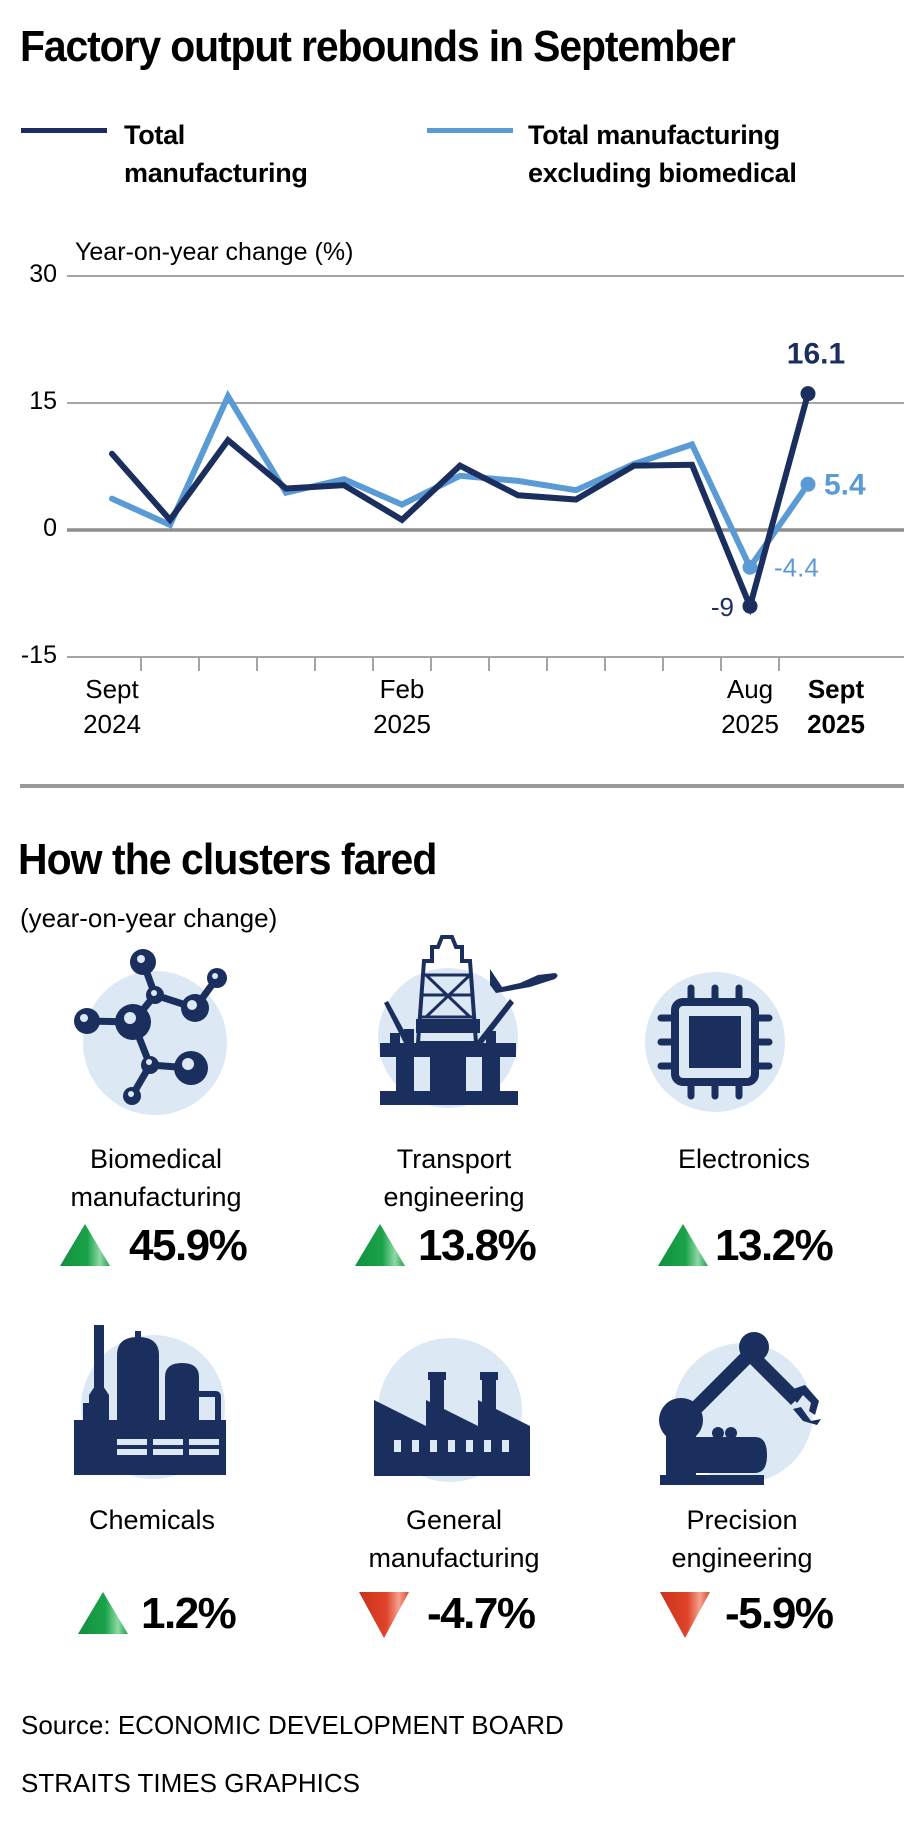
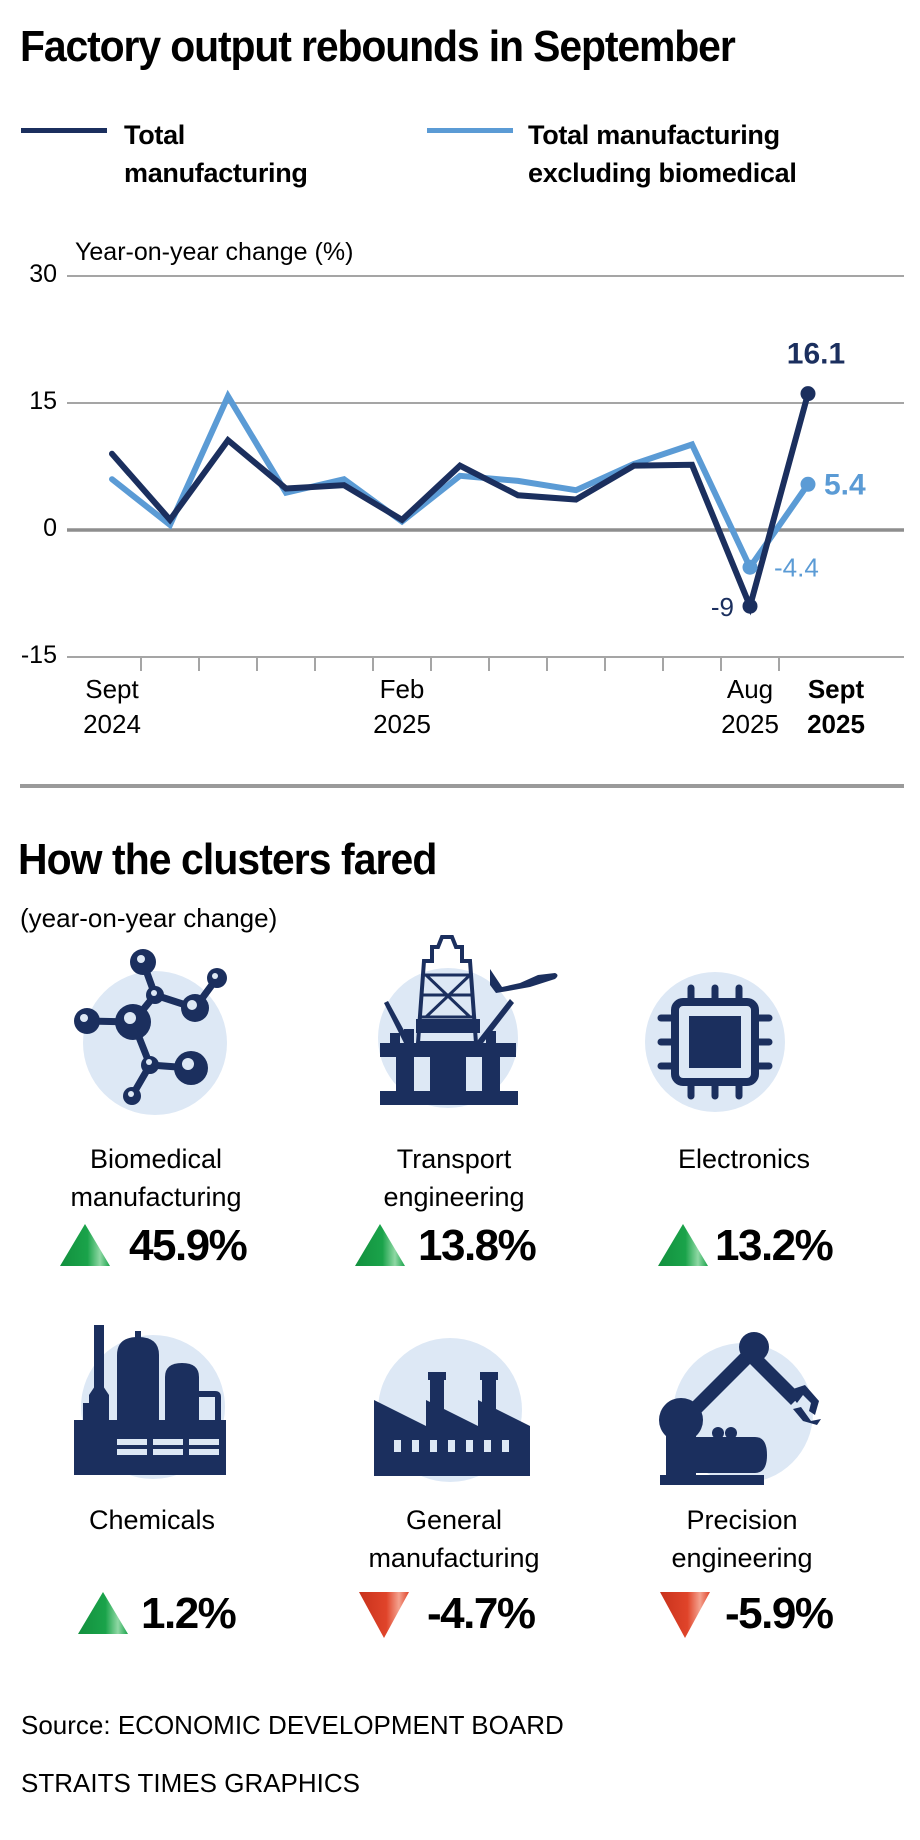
Total manufacturing excluding biomedical/Sept 2024: 4 -> 6
Total manufacturing excluding biomedical/Feb 2025: 3 -> 1
